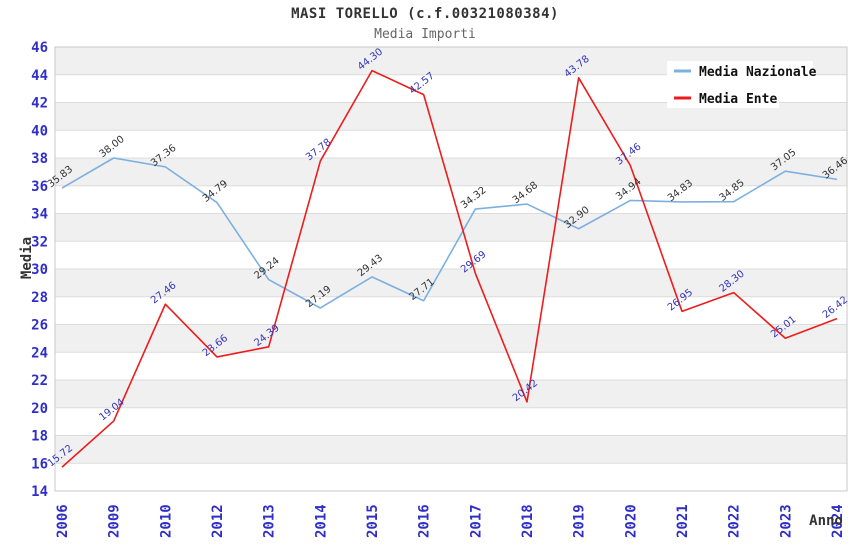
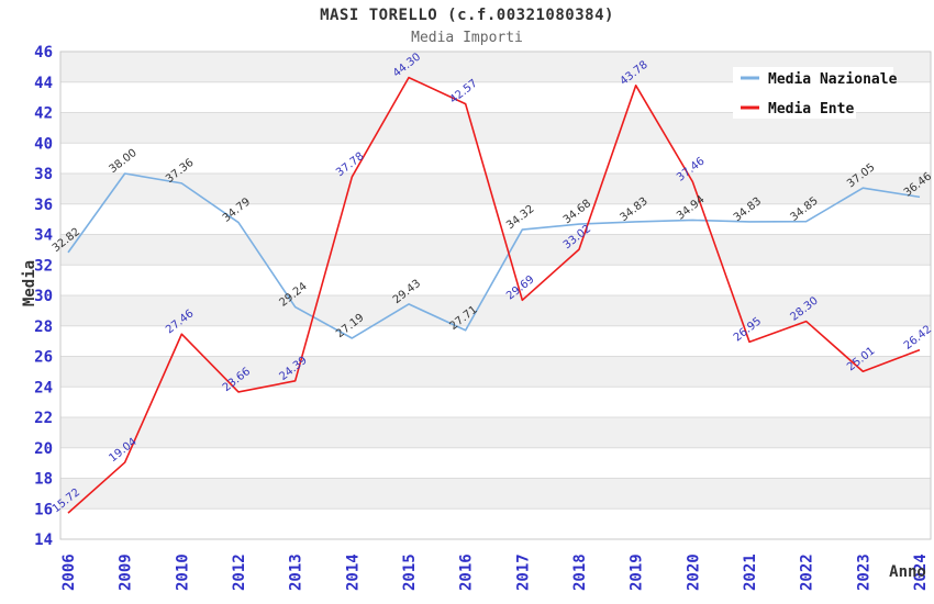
Media Nazionale/2006: 35.83 -> 32.82
Media Ente/2018: 20.42 -> 33.02
Media Nazionale/2019: 32.90 -> 34.83
